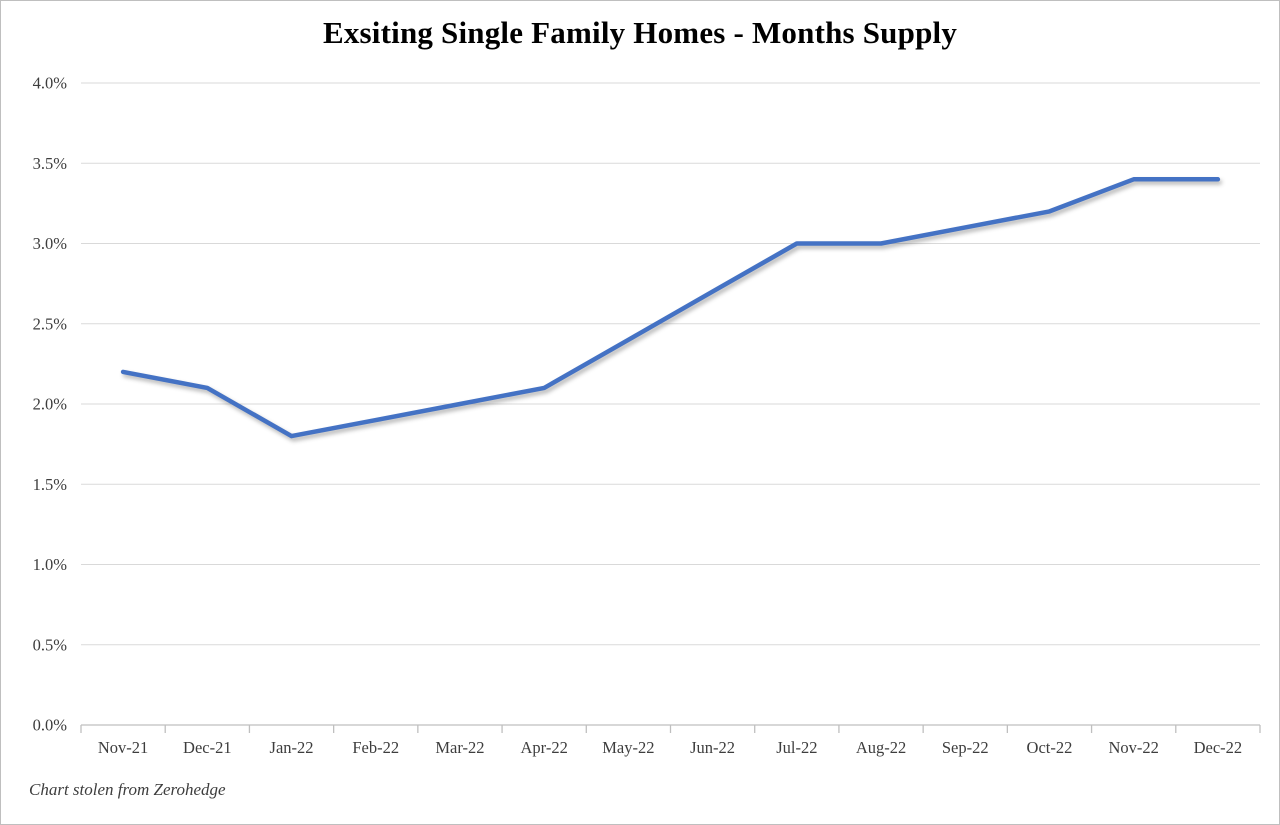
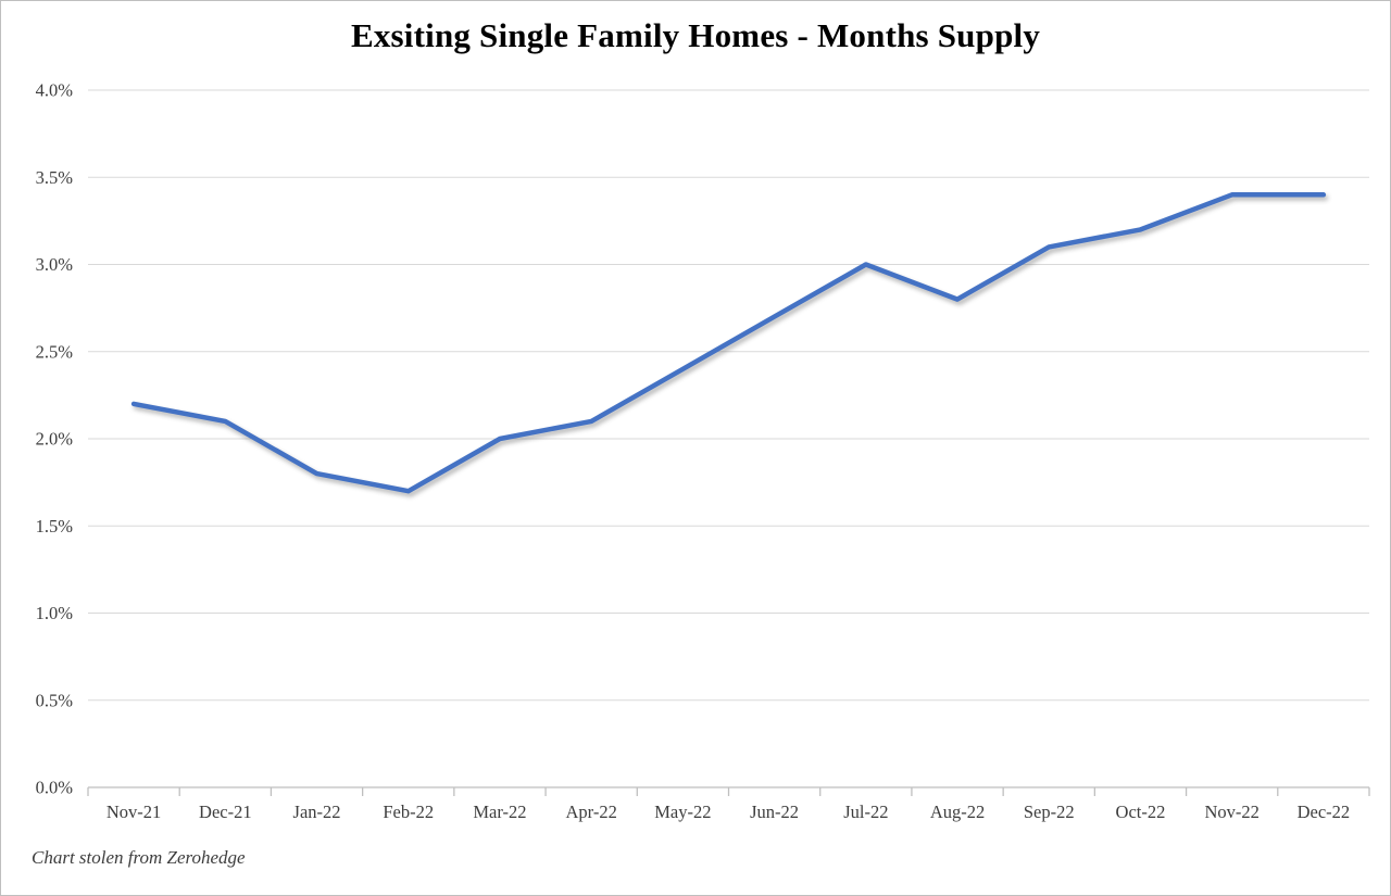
Feb-22: 1.9% -> 1.7%
Aug-22: 3.0% -> 2.8%
